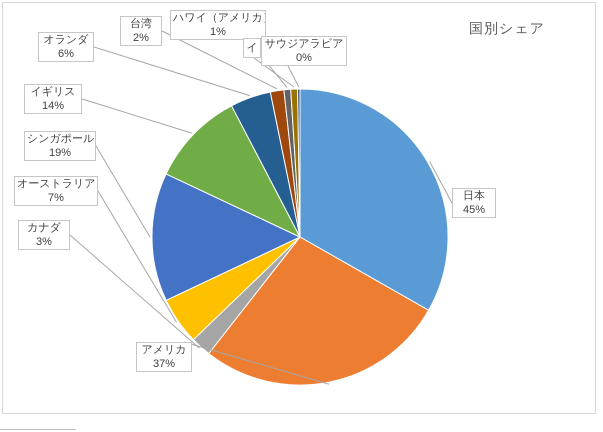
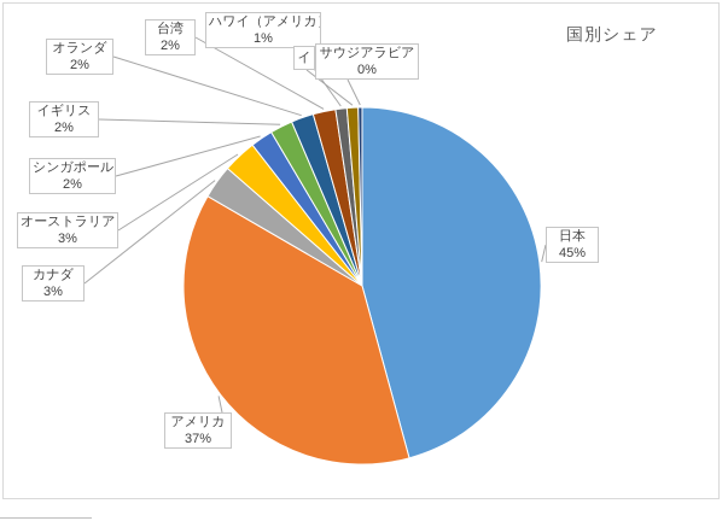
オーストラリア: 7% -> 3%
シンガポール: 19% -> 2%
イギリス: 14% -> 2%
オランダ: 6% -> 2%
